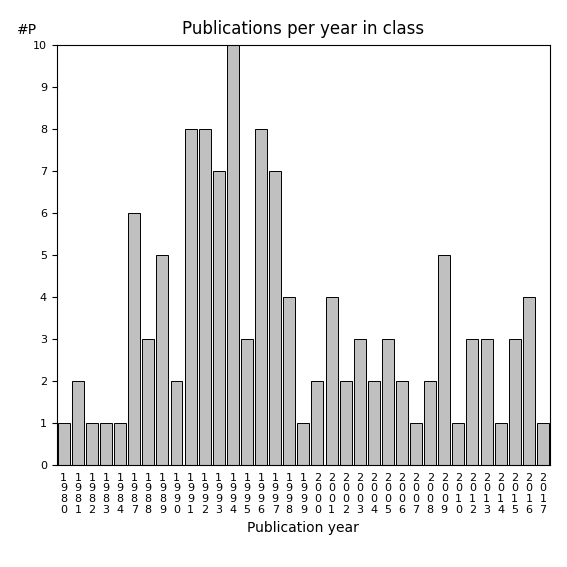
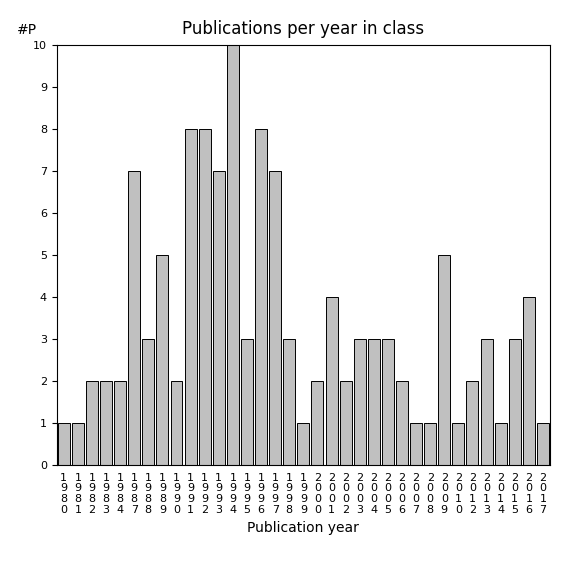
1 9 8 1: 2 -> 1
1 9 8 2: 1 -> 2
1 9 8 3: 1 -> 2
1 9 8 4: 1 -> 2
1 9 8 7: 6 -> 7
1 9 9 8: 4 -> 3
2 0 0 4: 2 -> 3
2 0 0 8: 2 -> 1
2 0 1 2: 3 -> 2
